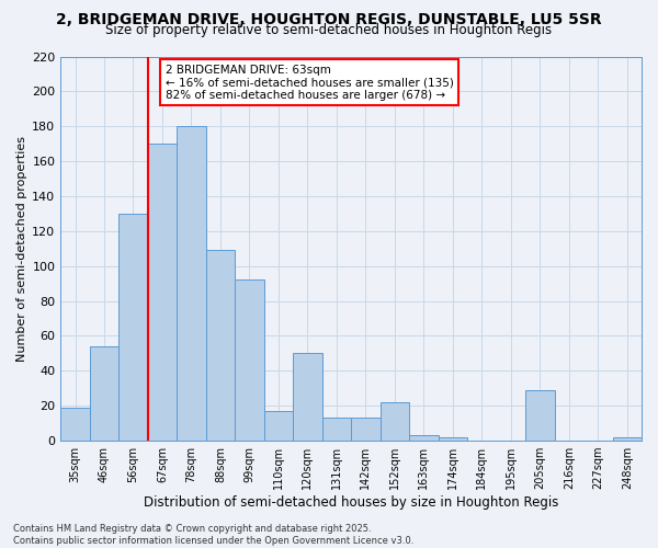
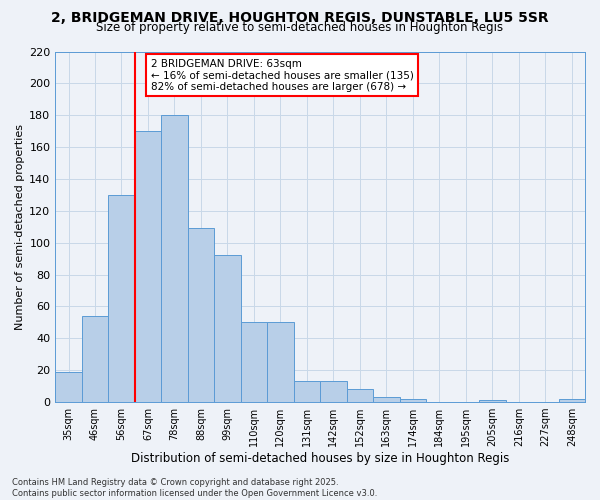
110sqm: 17 -> 50
152sqm: 22 -> 8
205sqm: 29 -> 1
